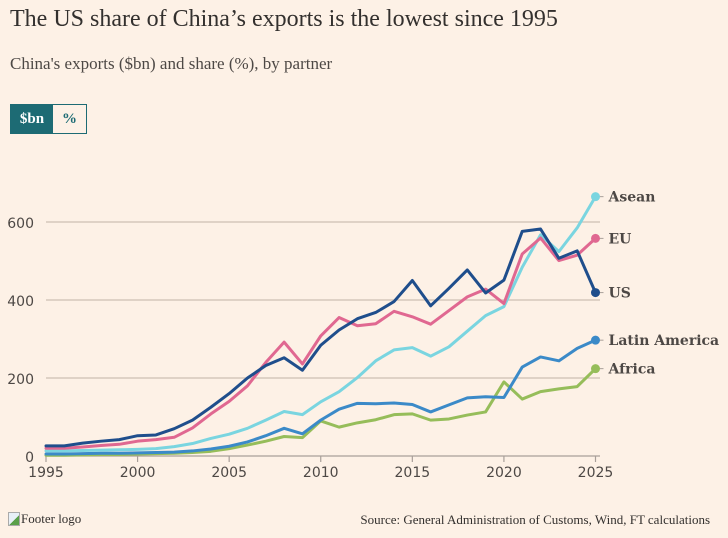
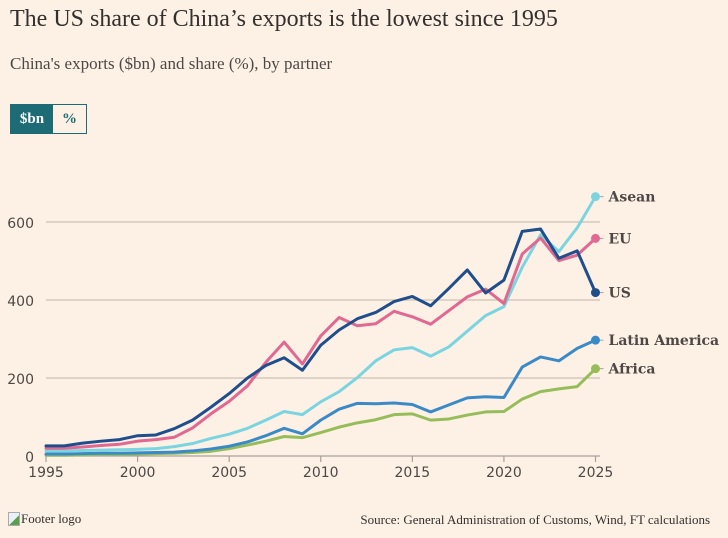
Africa/2010: 90 -> 60
US/2015: 450 -> 410
Africa/2020: 190 -> 110
